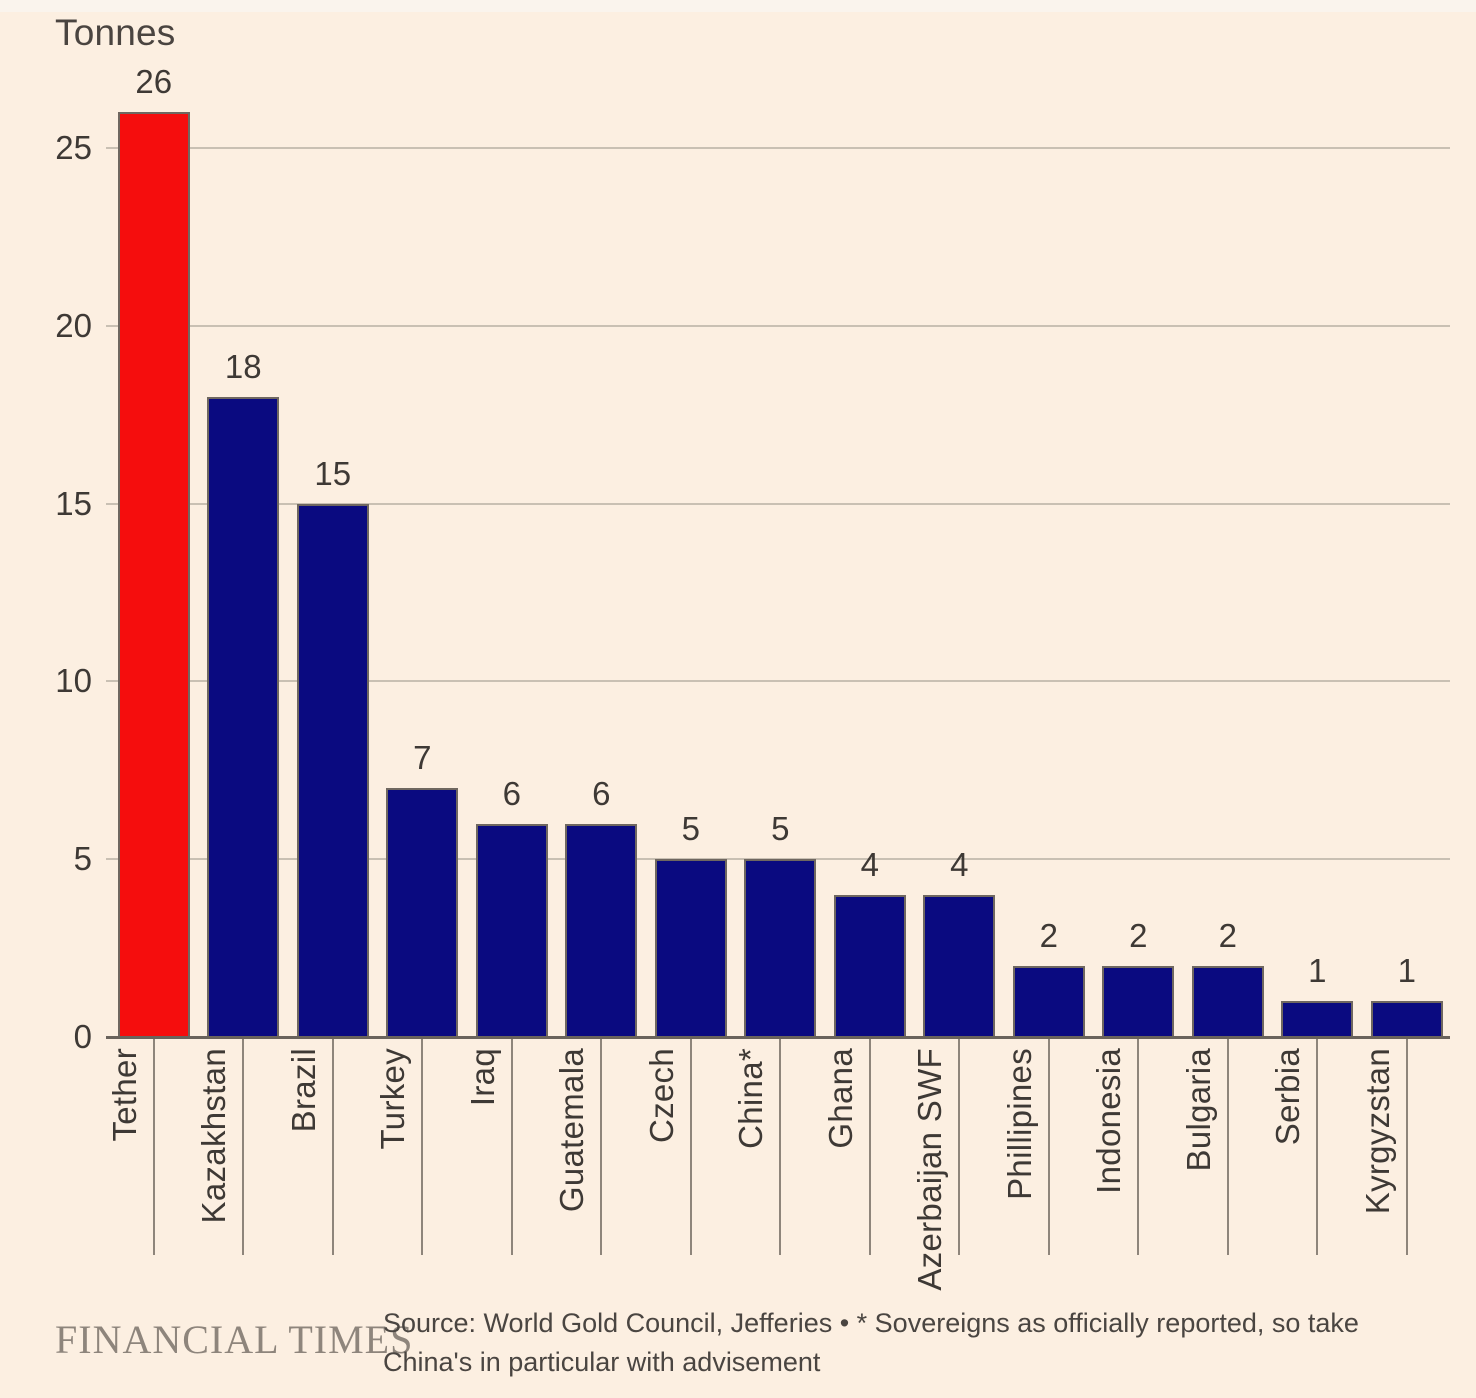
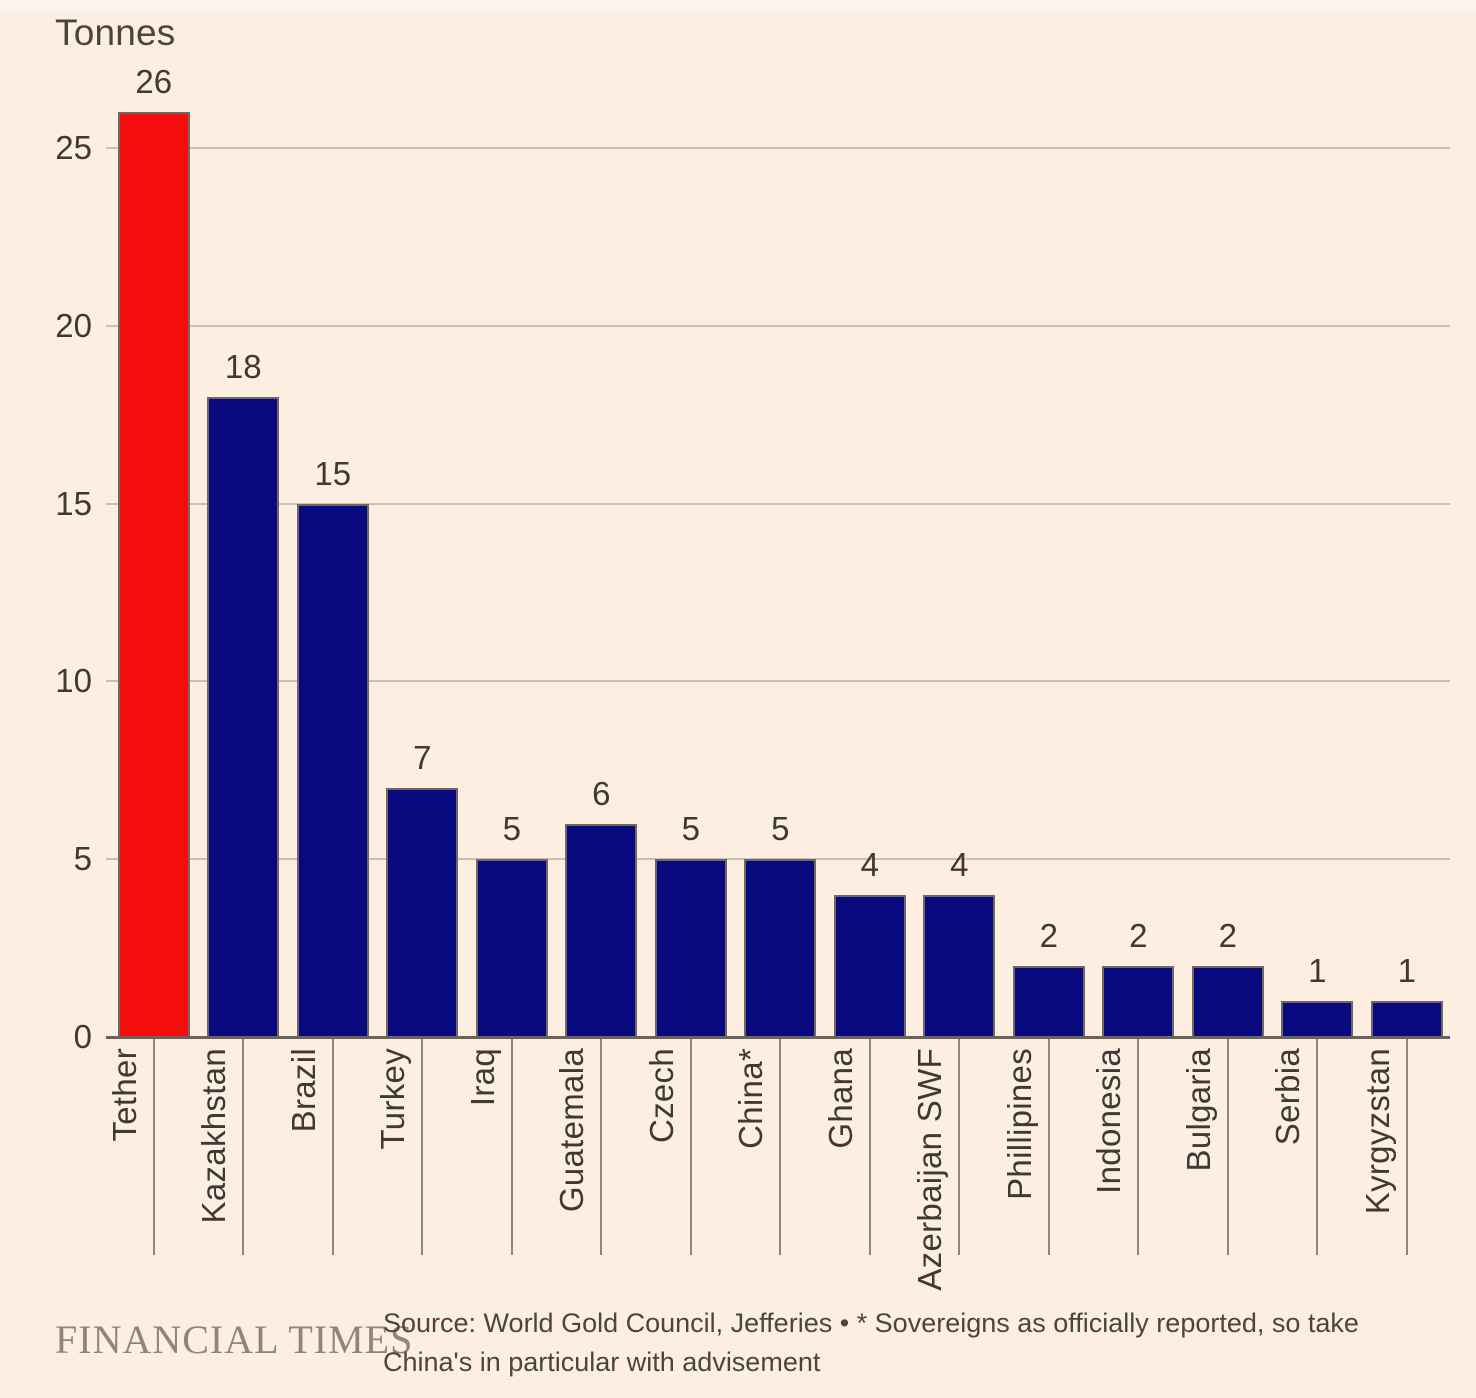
Iraq: 6 -> 5
